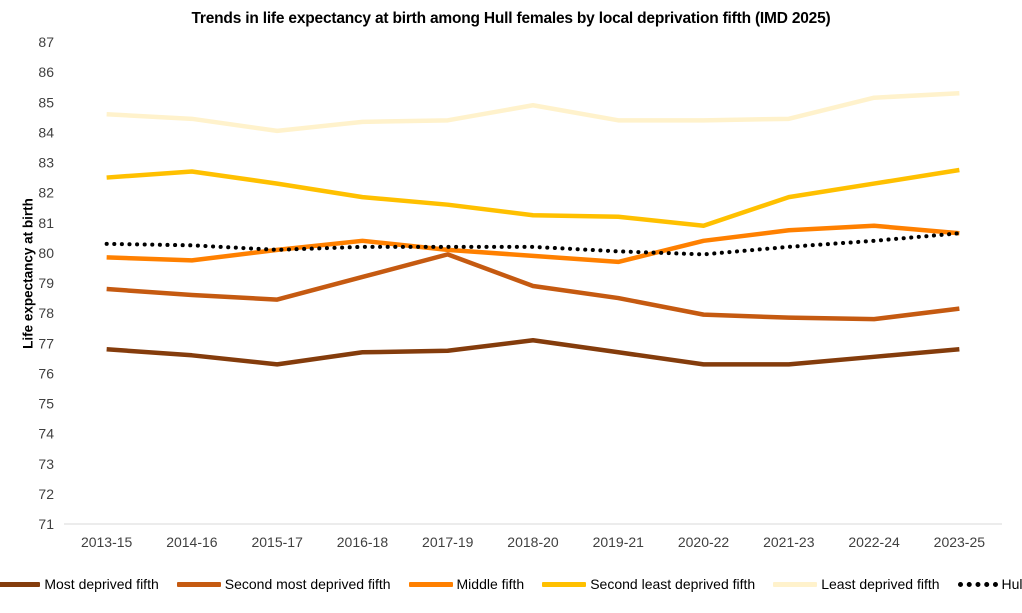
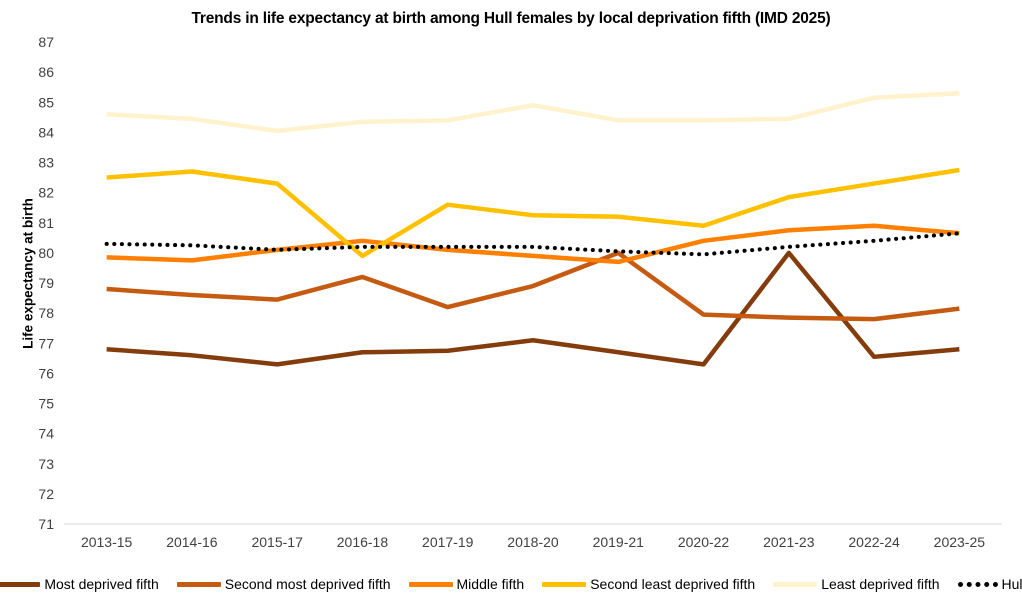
Second least deprived fifth/2016-18: 81.8 -> 79.9
Second most deprived fifth/2017-19: 80.0 -> 78.2
Second most deprived fifth/2019-21: 78.5 -> 80.0
Most deprived fifth/2021-23: 76.3 -> 80.0
